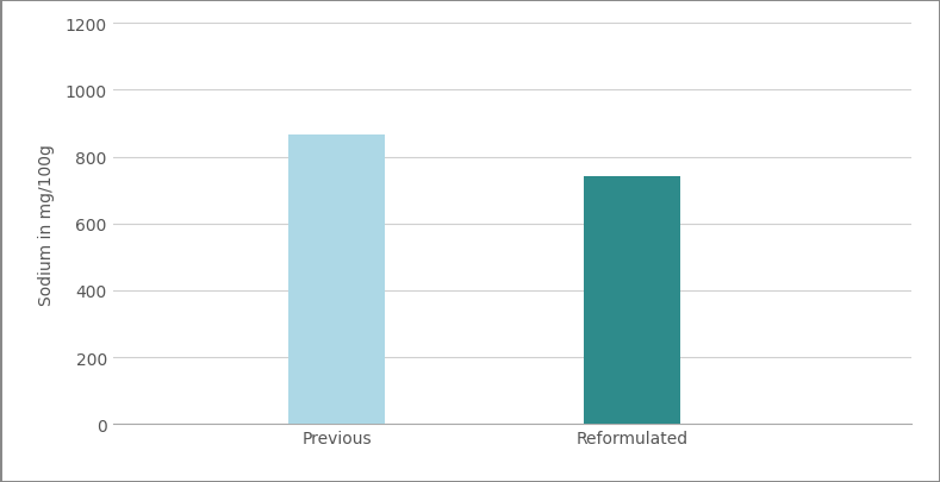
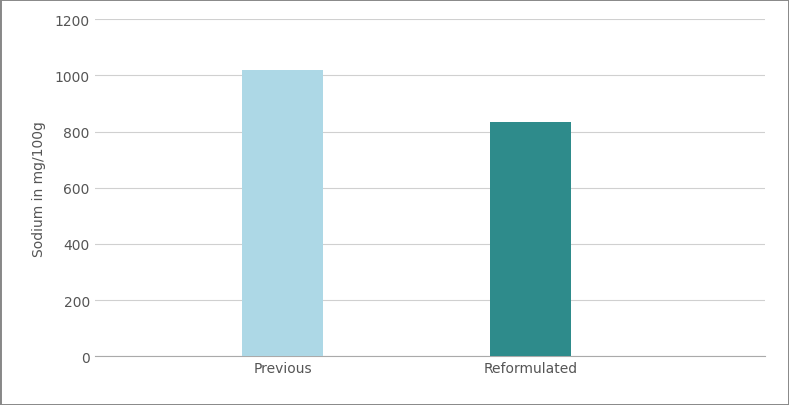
Previous: 865 -> 1018
Reformulated: 740 -> 835
